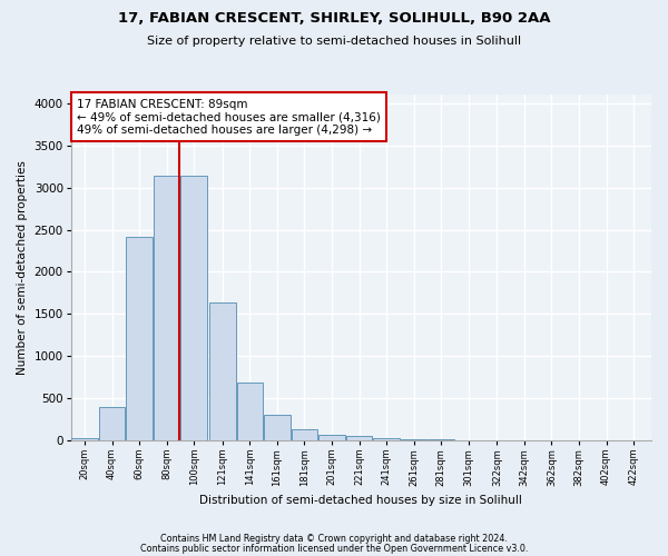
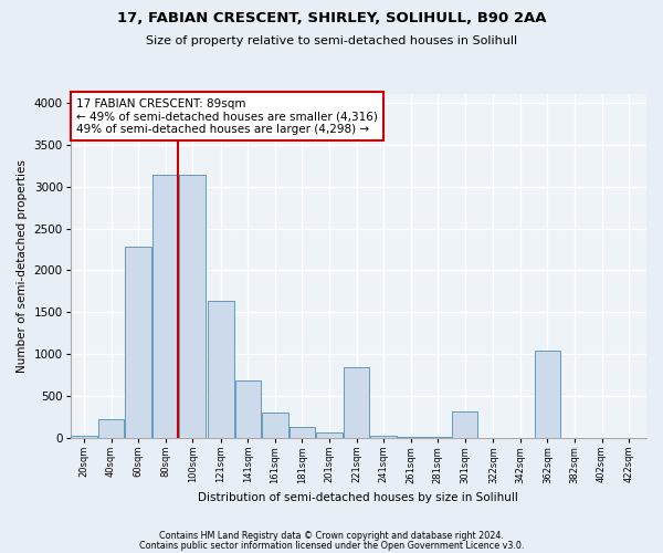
40sqm: 400 -> 220
60sqm: 2420 -> 2280
221sqm: 50 -> 840
301sqm: 0 -> 320
362sqm: 0 -> 1040
